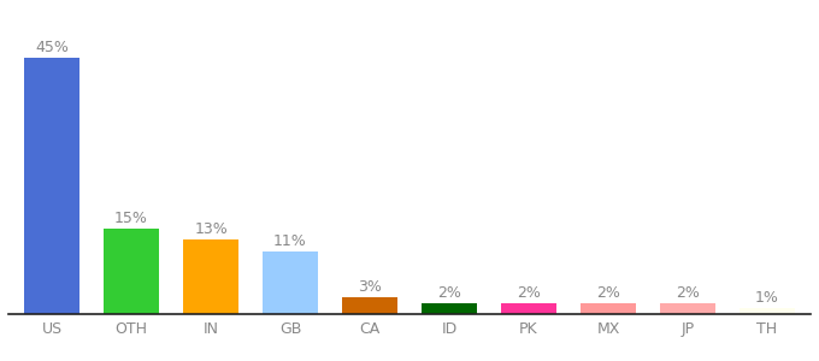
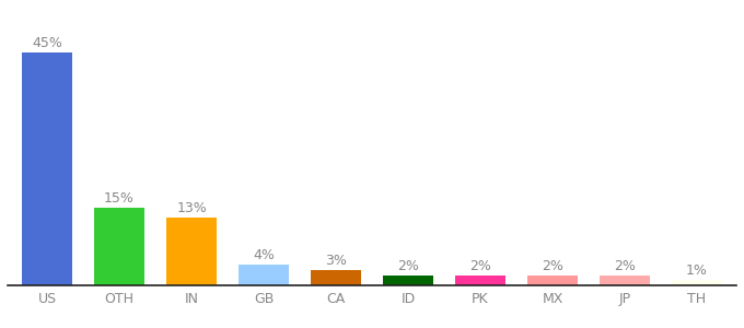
GB: 11% -> 4%
